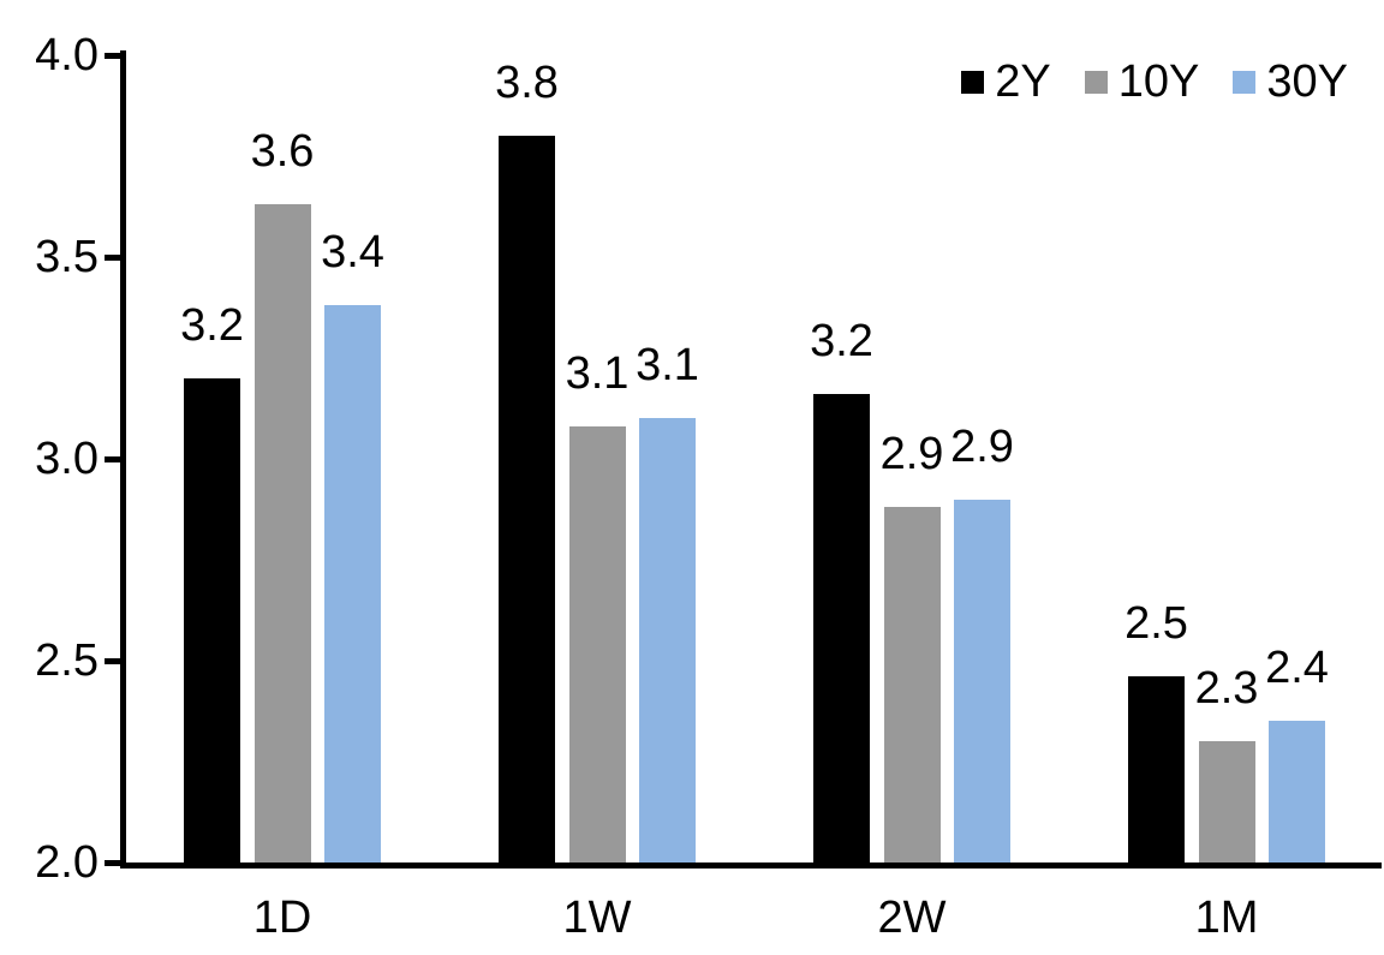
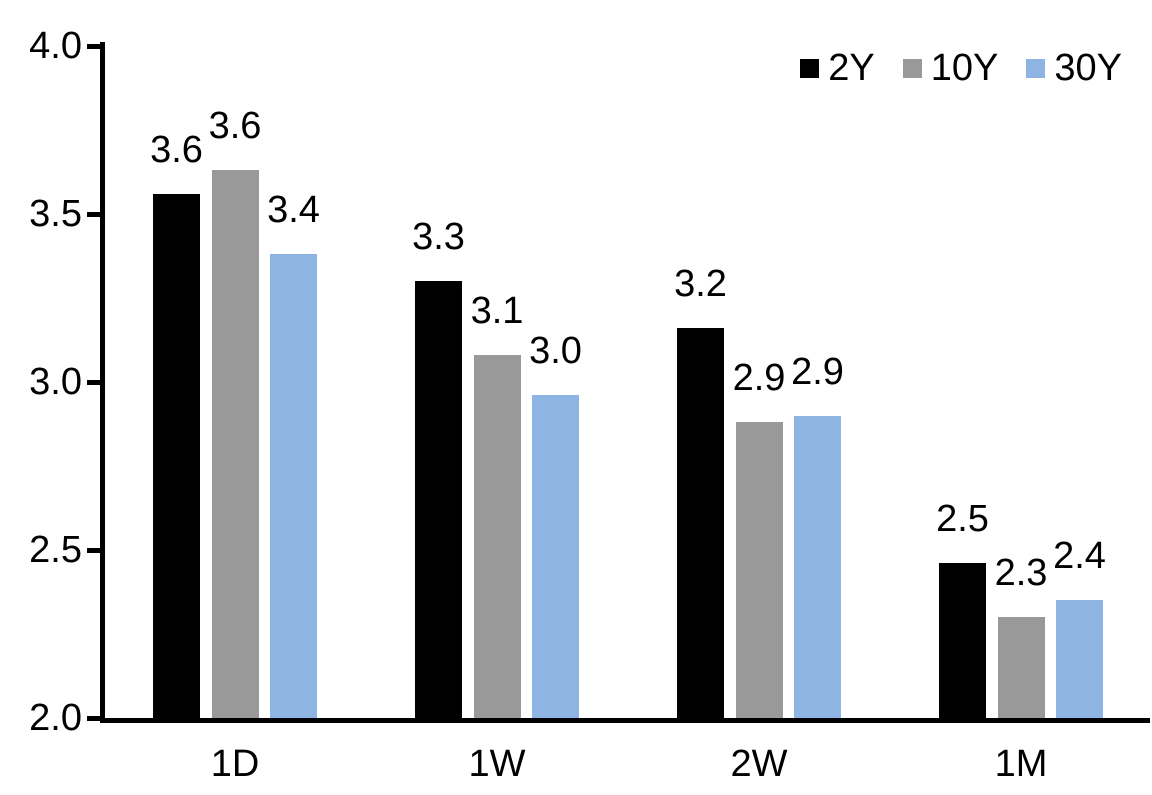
2Y/1D: 3.2 -> 3.6
2Y/1W: 3.8 -> 3.3
30Y/1W: 3.1 -> 3.0
